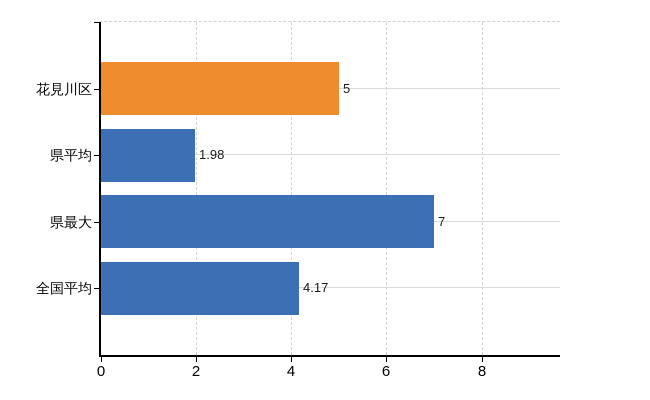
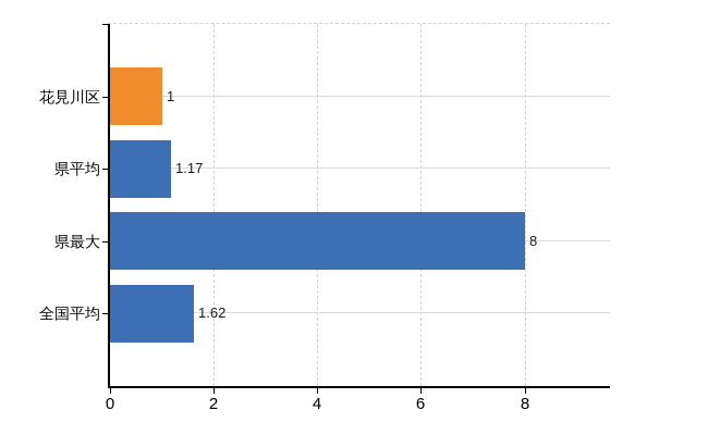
花見川区: 5 -> 1
県平均: 1.98 -> 1.17
県最大: 7 -> 8
全国平均: 4.17 -> 1.62
